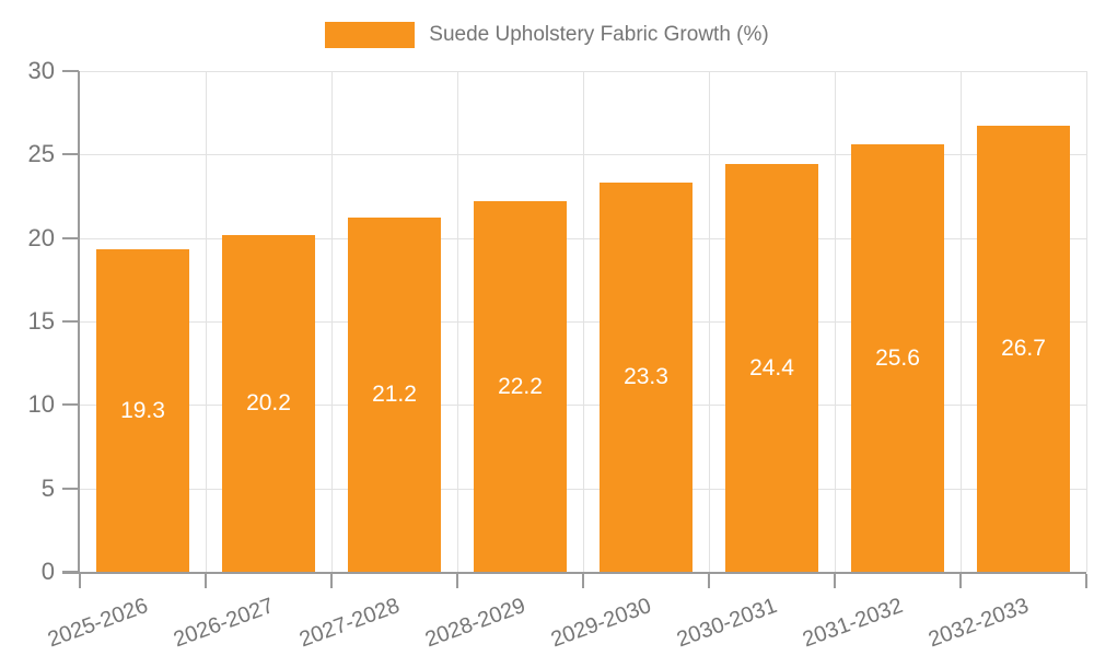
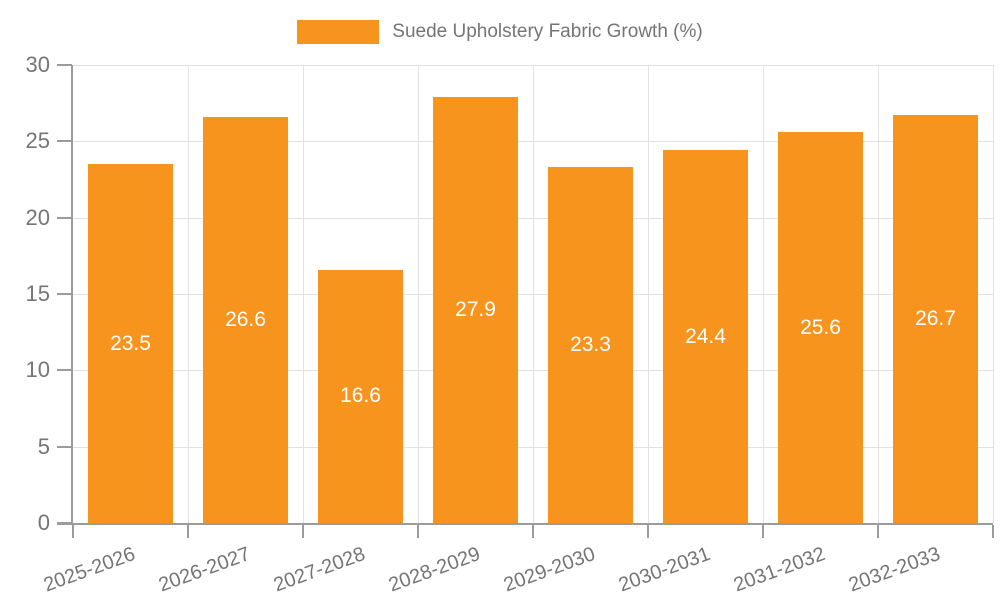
2025-2026: 19.3 -> 23.5
2026-2027: 20.2 -> 26.6
2027-2028: 21.2 -> 16.6
2028-2029: 22.2 -> 27.9
